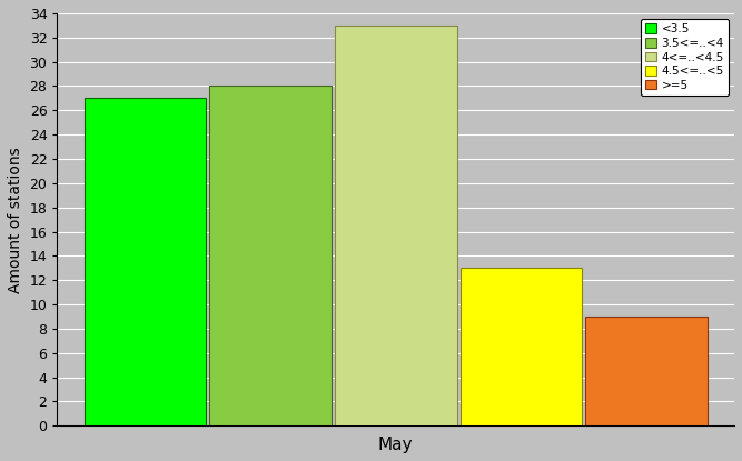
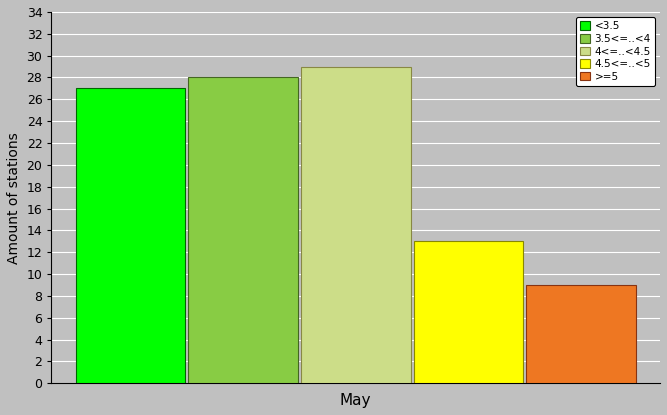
May: 33 -> 29
